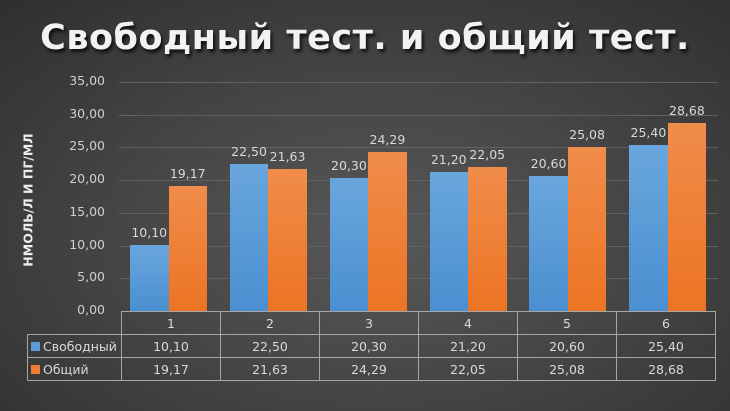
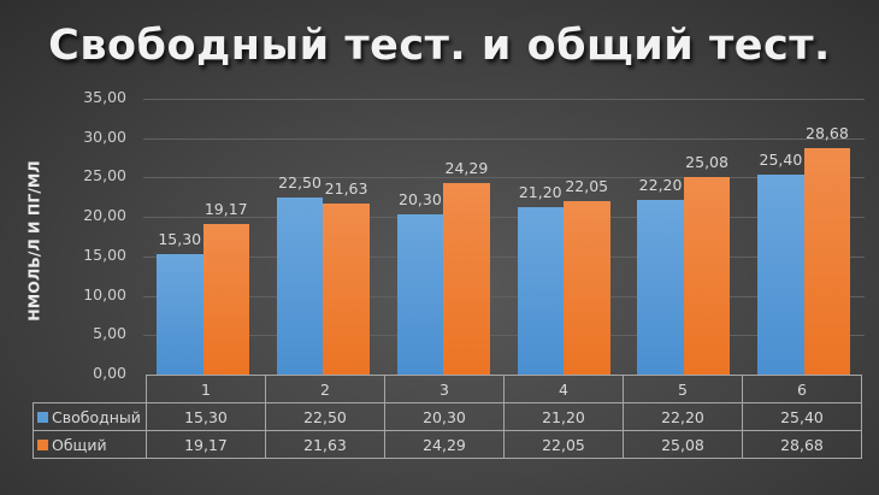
Свободный/1: 10,10 -> 15,30
Свободный/5: 20,60 -> 22,20
